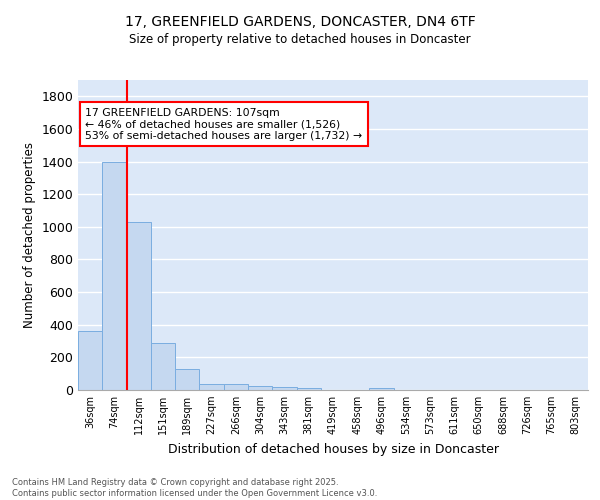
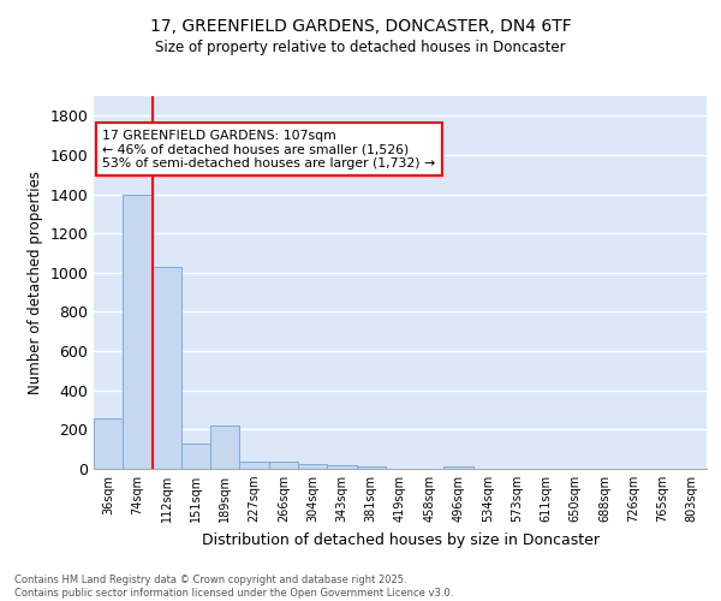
36sqm: 360 -> 260
151sqm: 290 -> 130
189sqm: 130 -> 220
